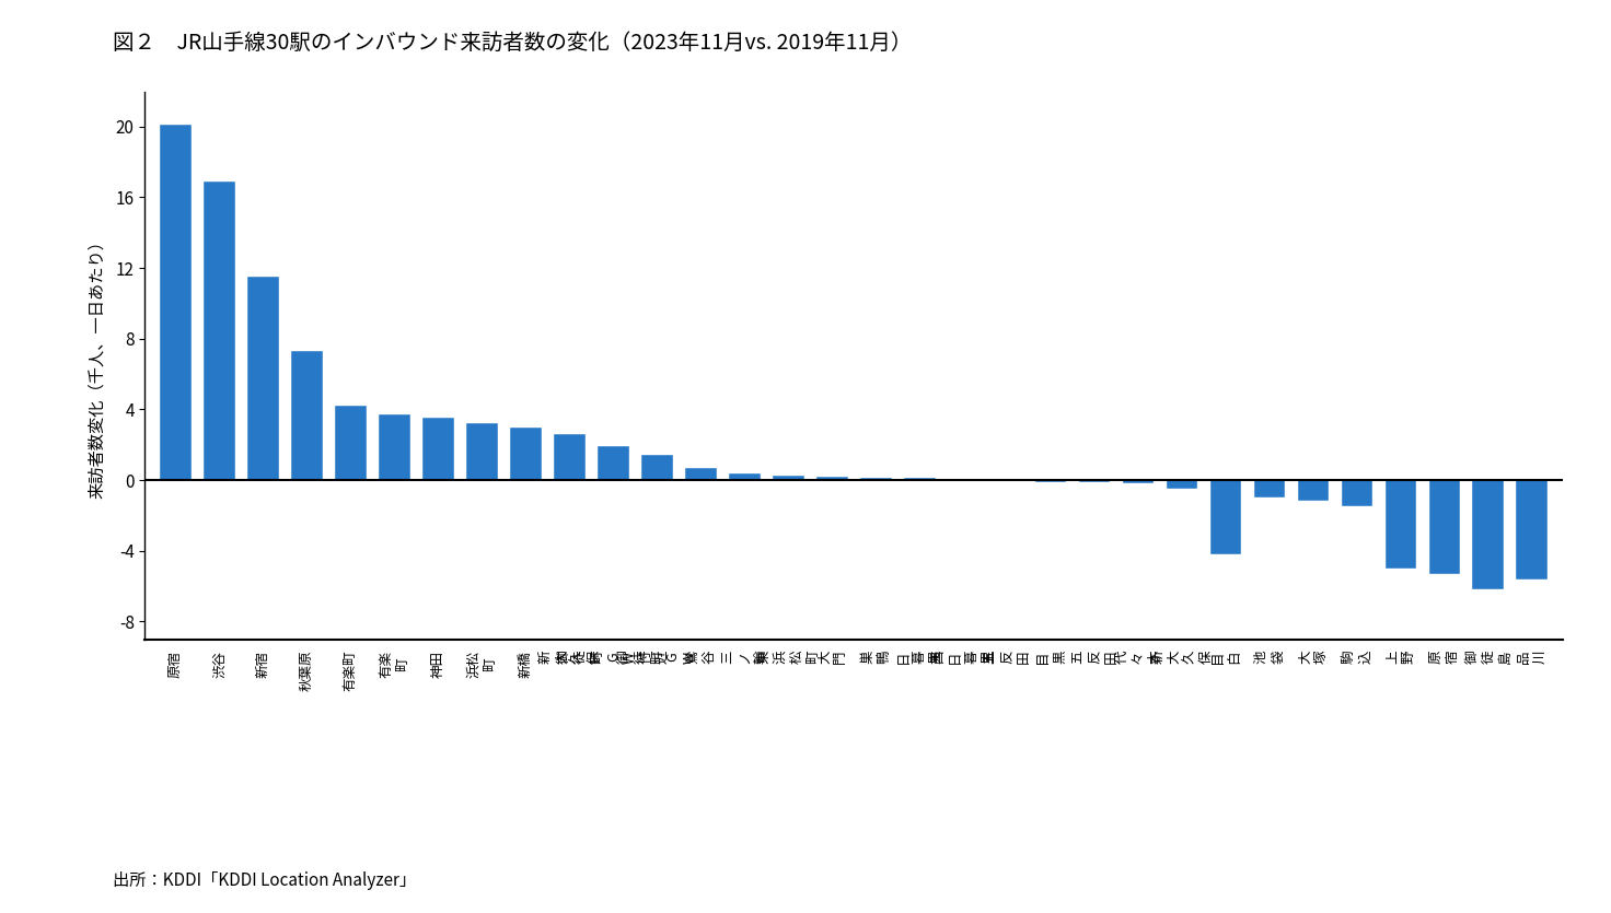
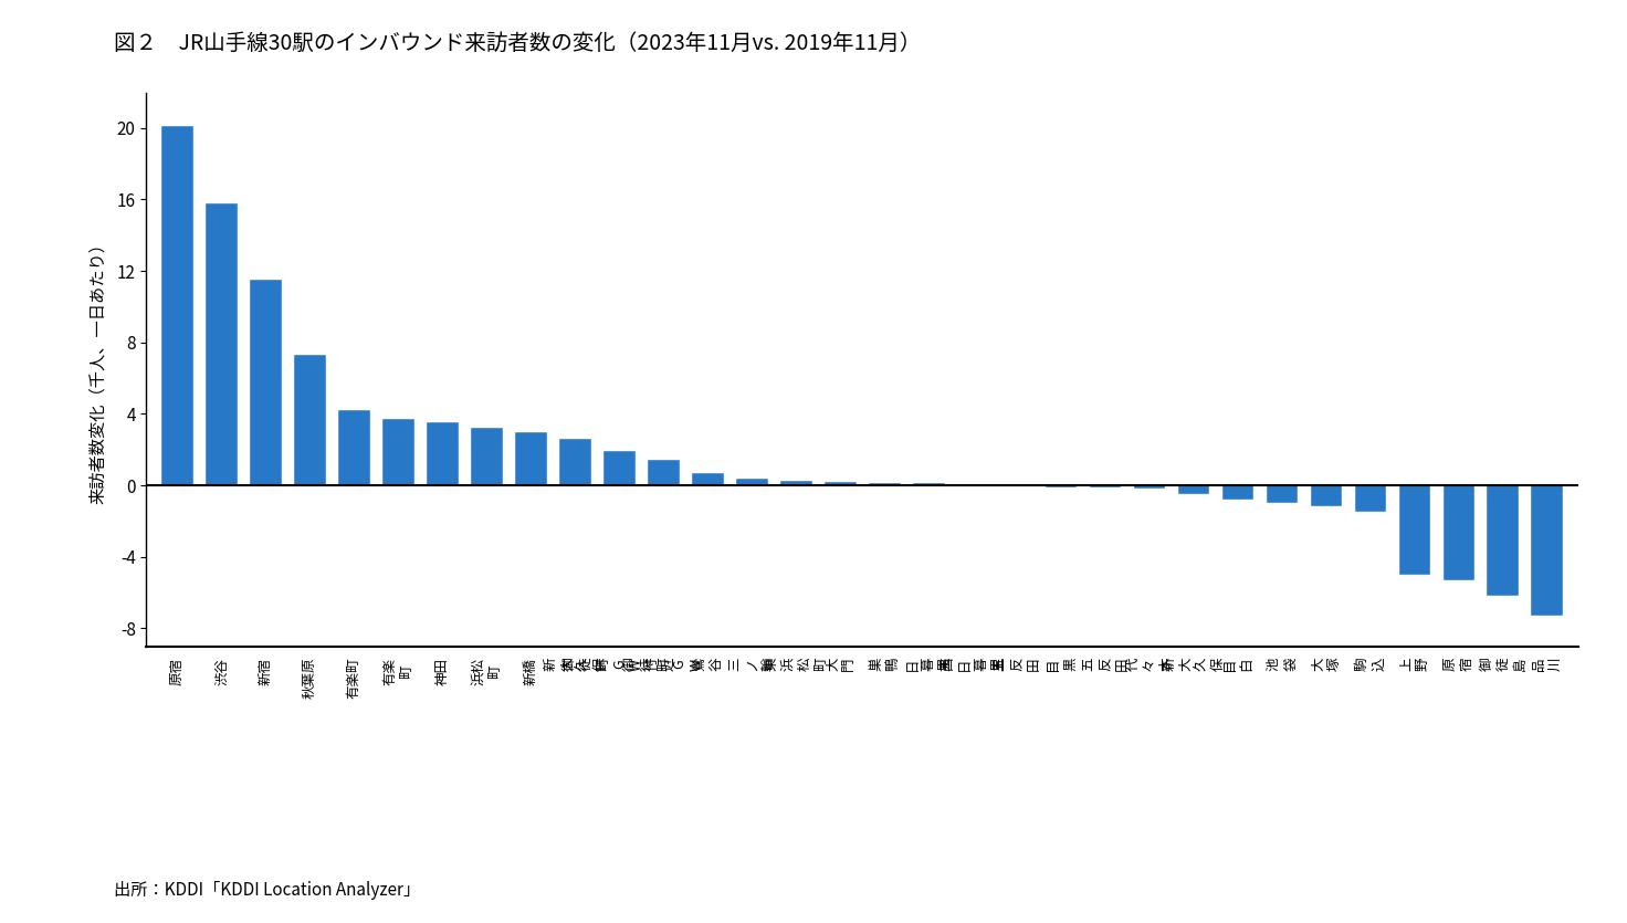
渋谷: 16.9 -> 15.8
目 白: -4.2 -> -0.8
品 川: -5.6 -> -7.3
